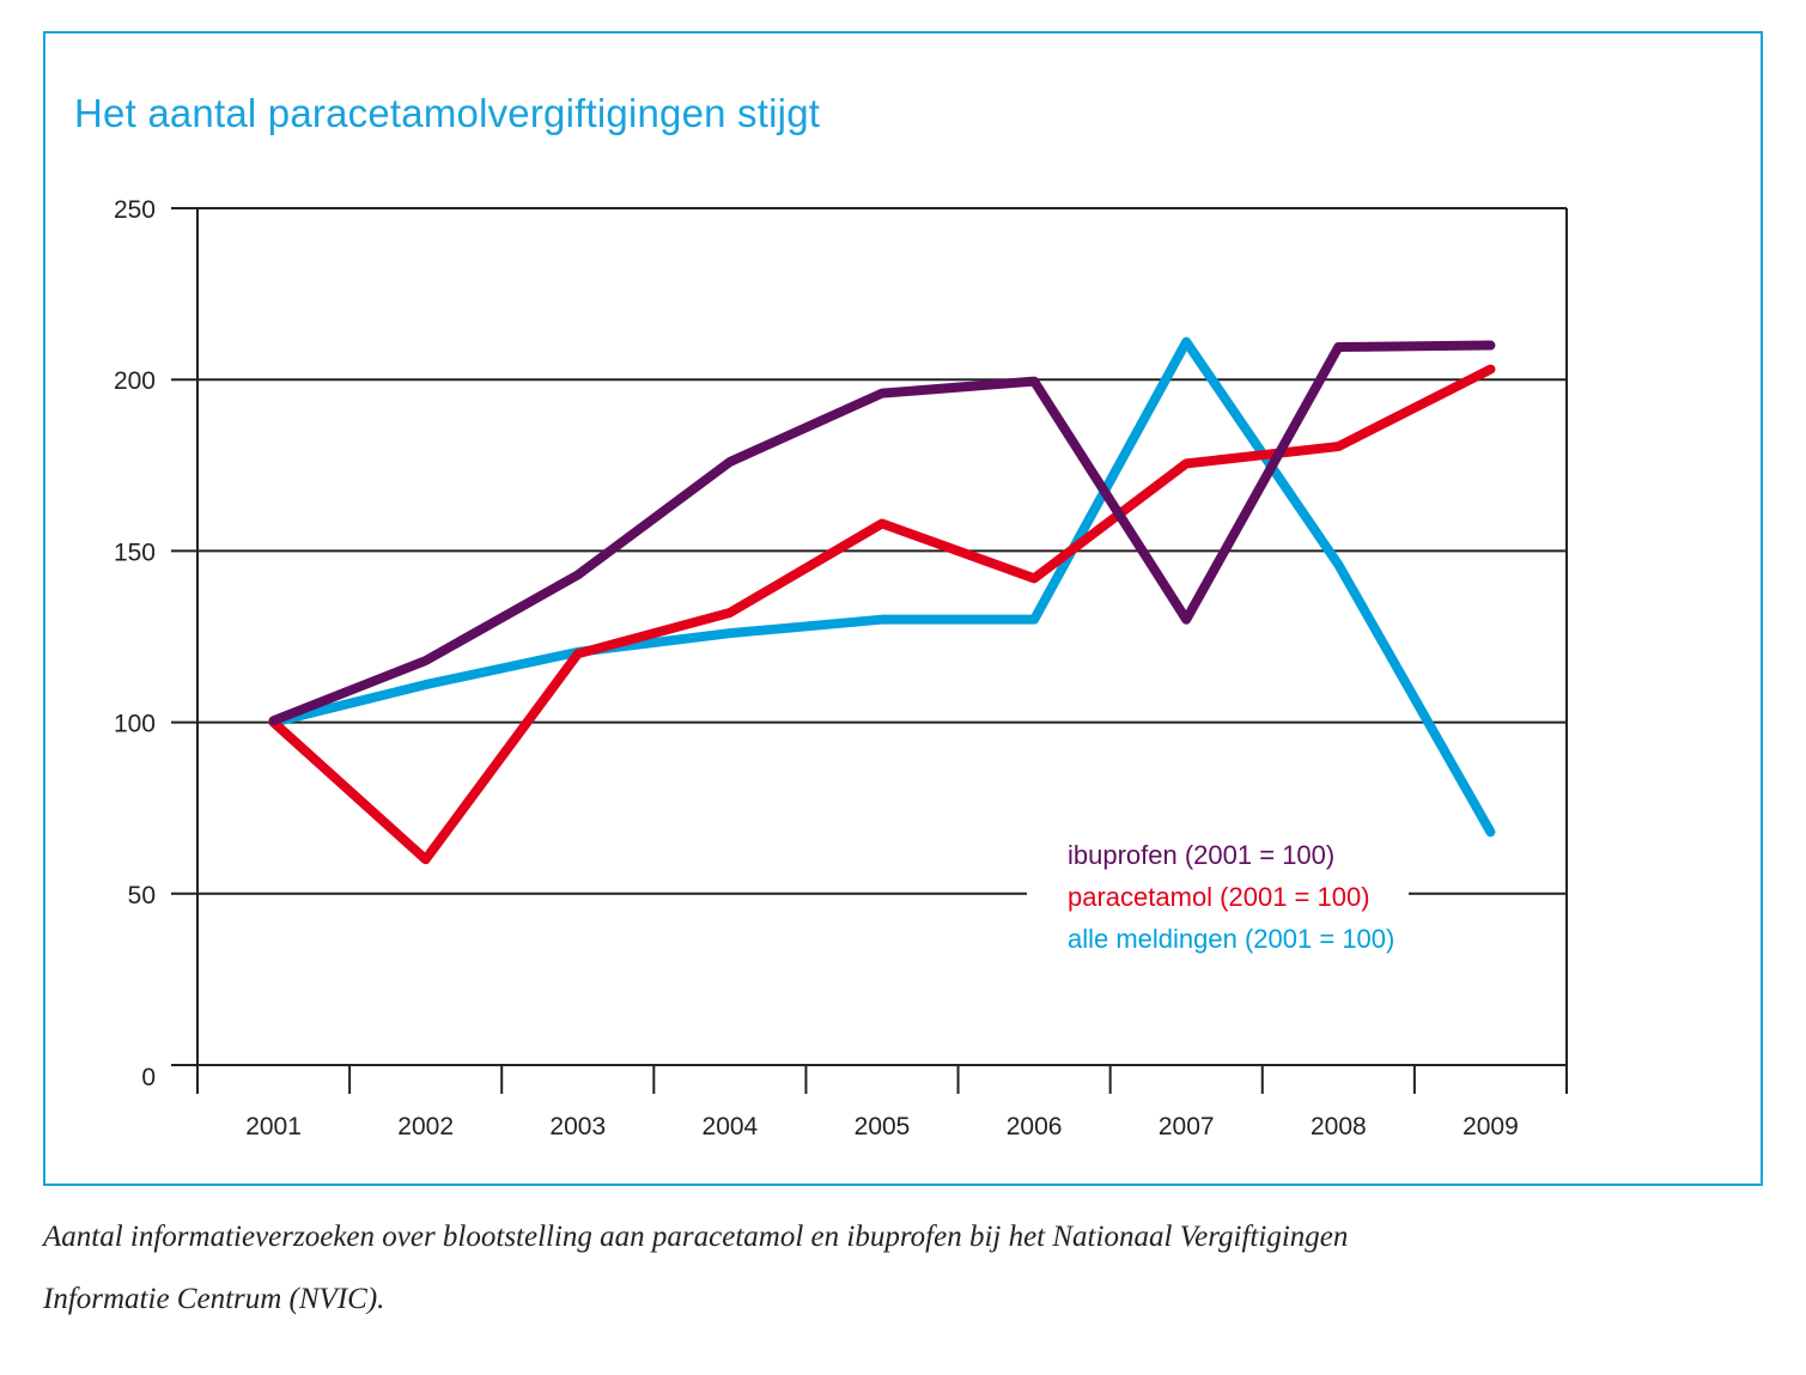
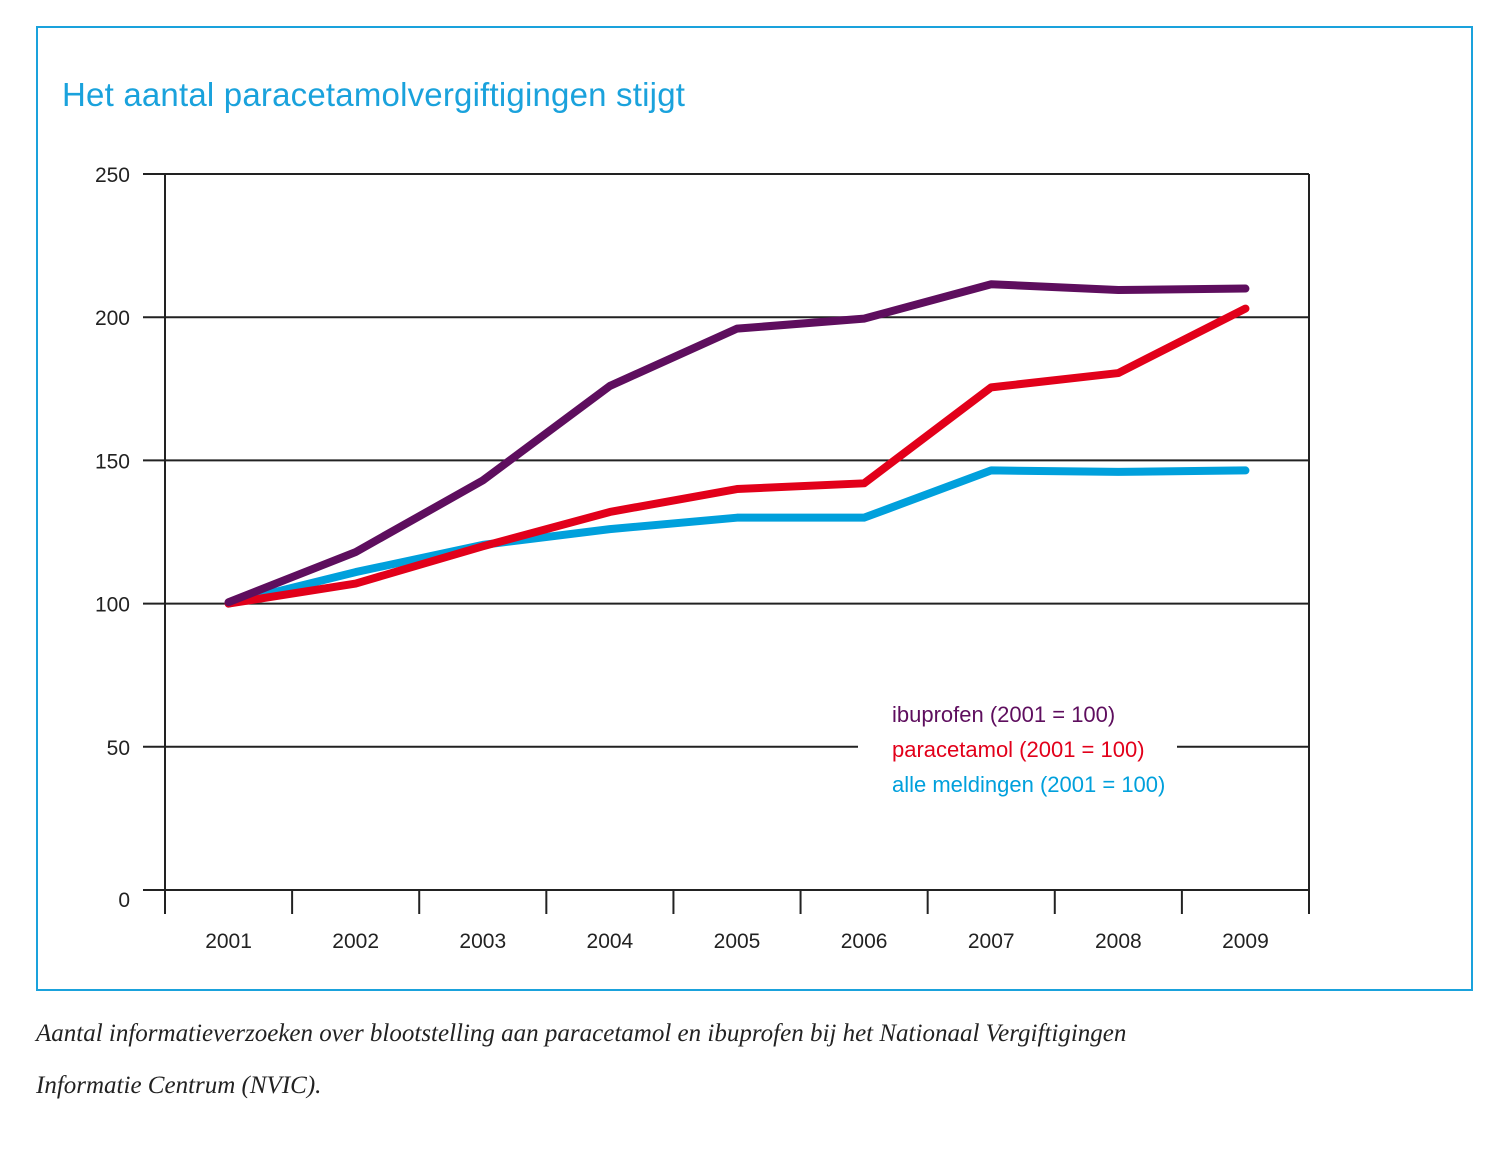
paracetamol (2001 = 100)/2002: 60 -> 107
paracetamol (2001 = 100)/2005: 158 -> 140
ibuprofen (2001 = 100)/2007: 130 -> 212
alle meldingen (2001 = 100)/2007: 211 -> 146
alle meldingen (2001 = 100)/2009: 68 -> 146
